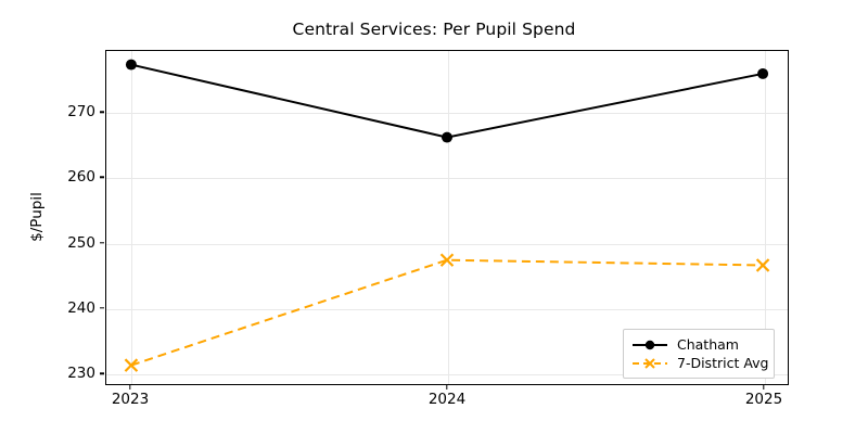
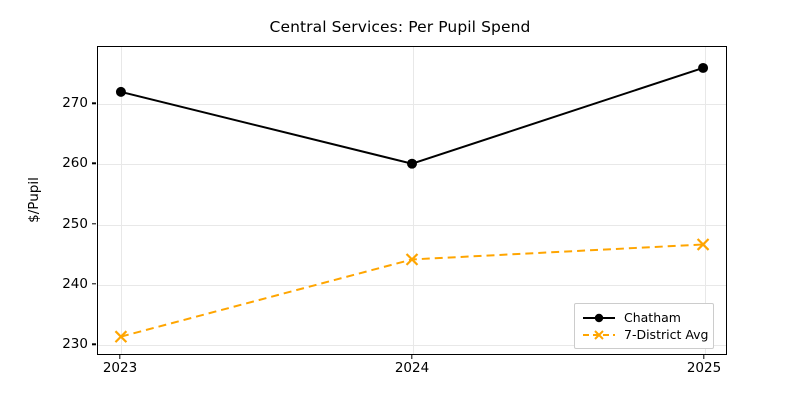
Chatham/2023: 277 -> 272
Chatham/2024: 266 -> 260
7-District Avg/2024: 247 -> 244
